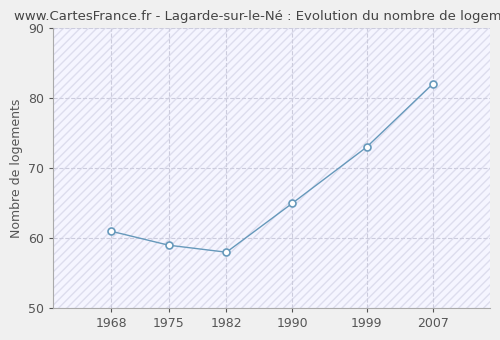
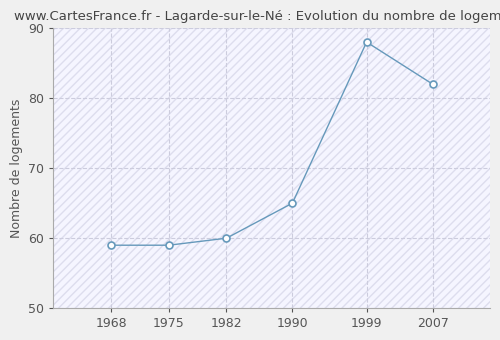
1968: 61 -> 59
1982: 58 -> 60
1999: 73 -> 88
